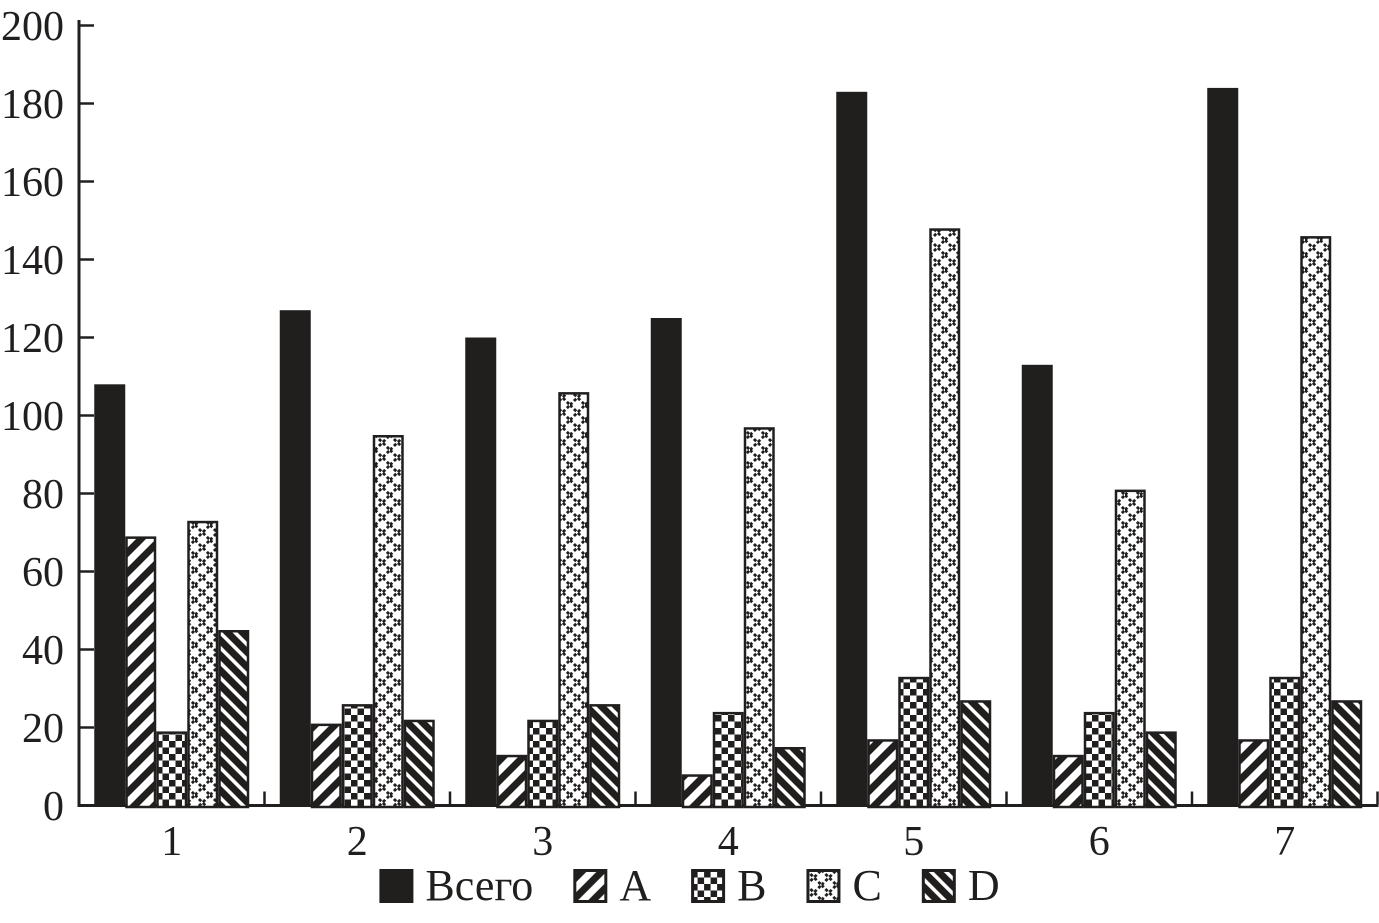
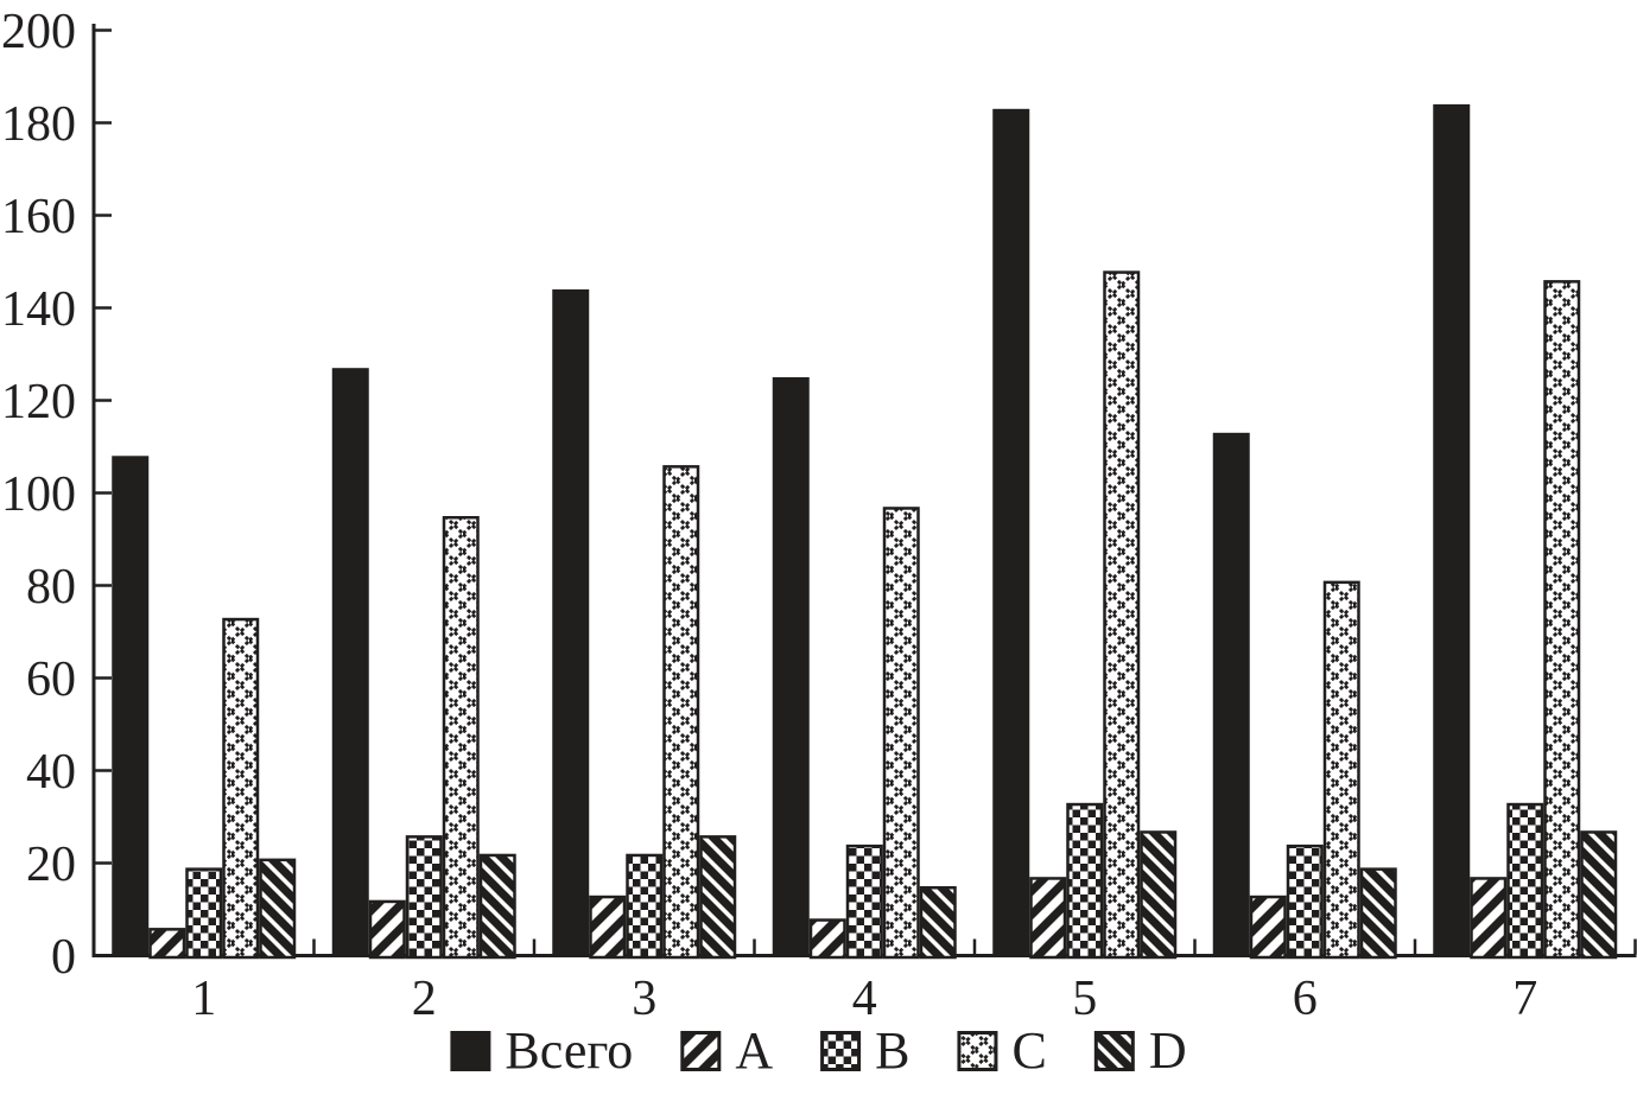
A/1: 69 -> 6
D/1: 45 -> 21
A/2: 21 -> 12
Всего/3: 120 -> 144
